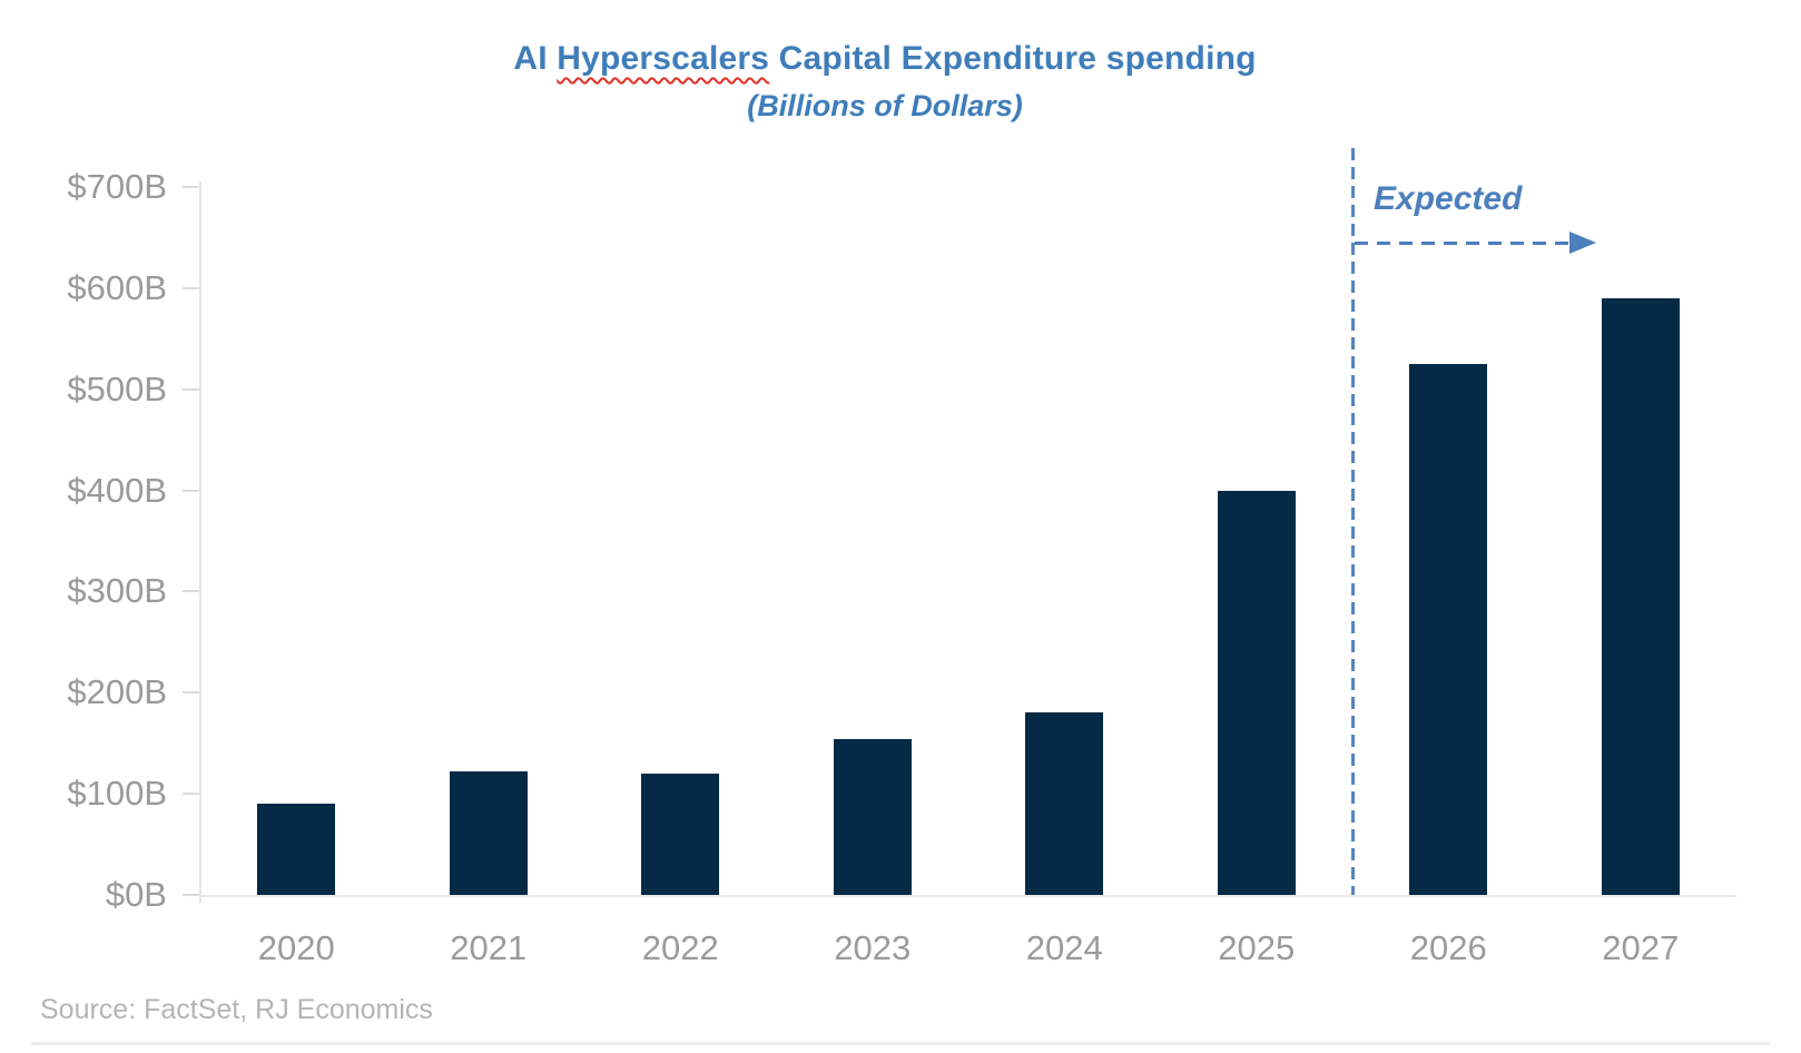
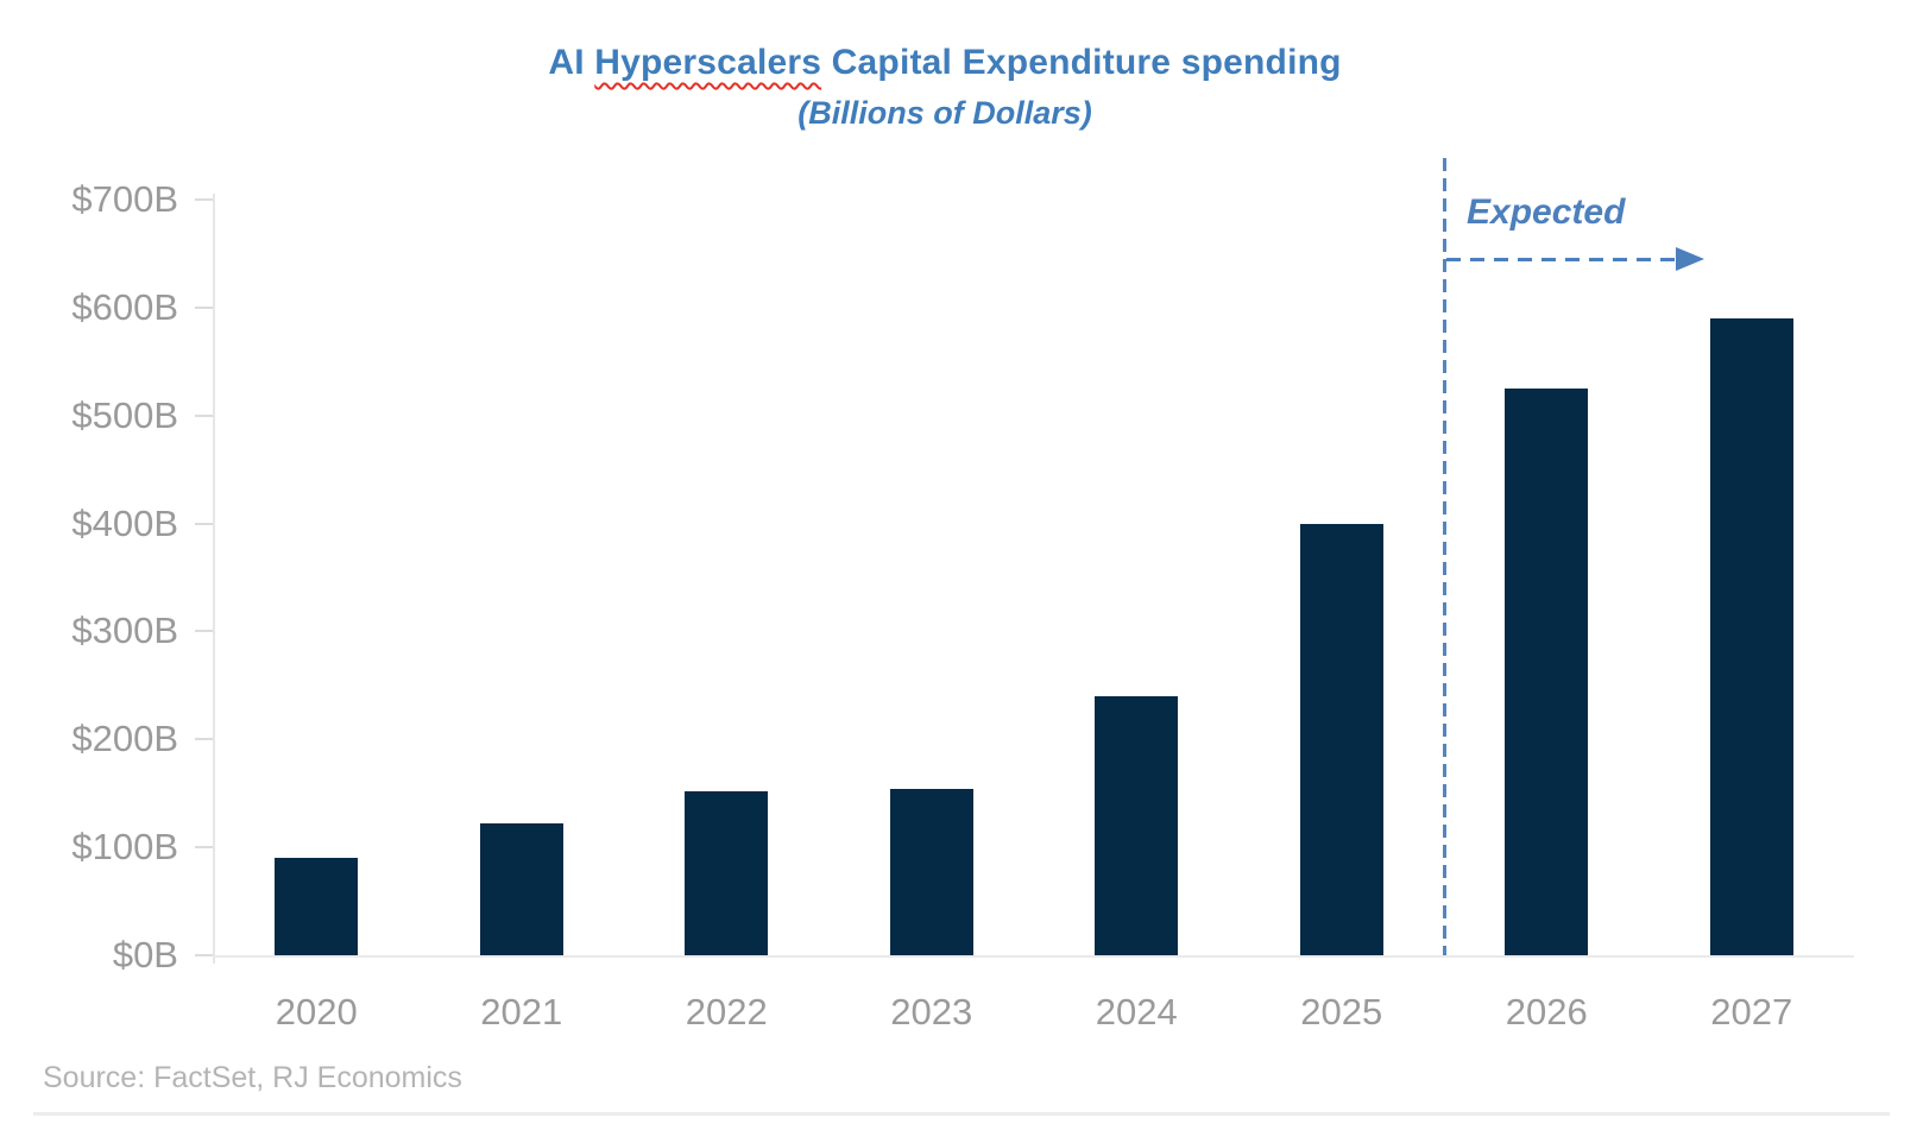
2022: $120B -> $150B
2024: $180B -> $240B
